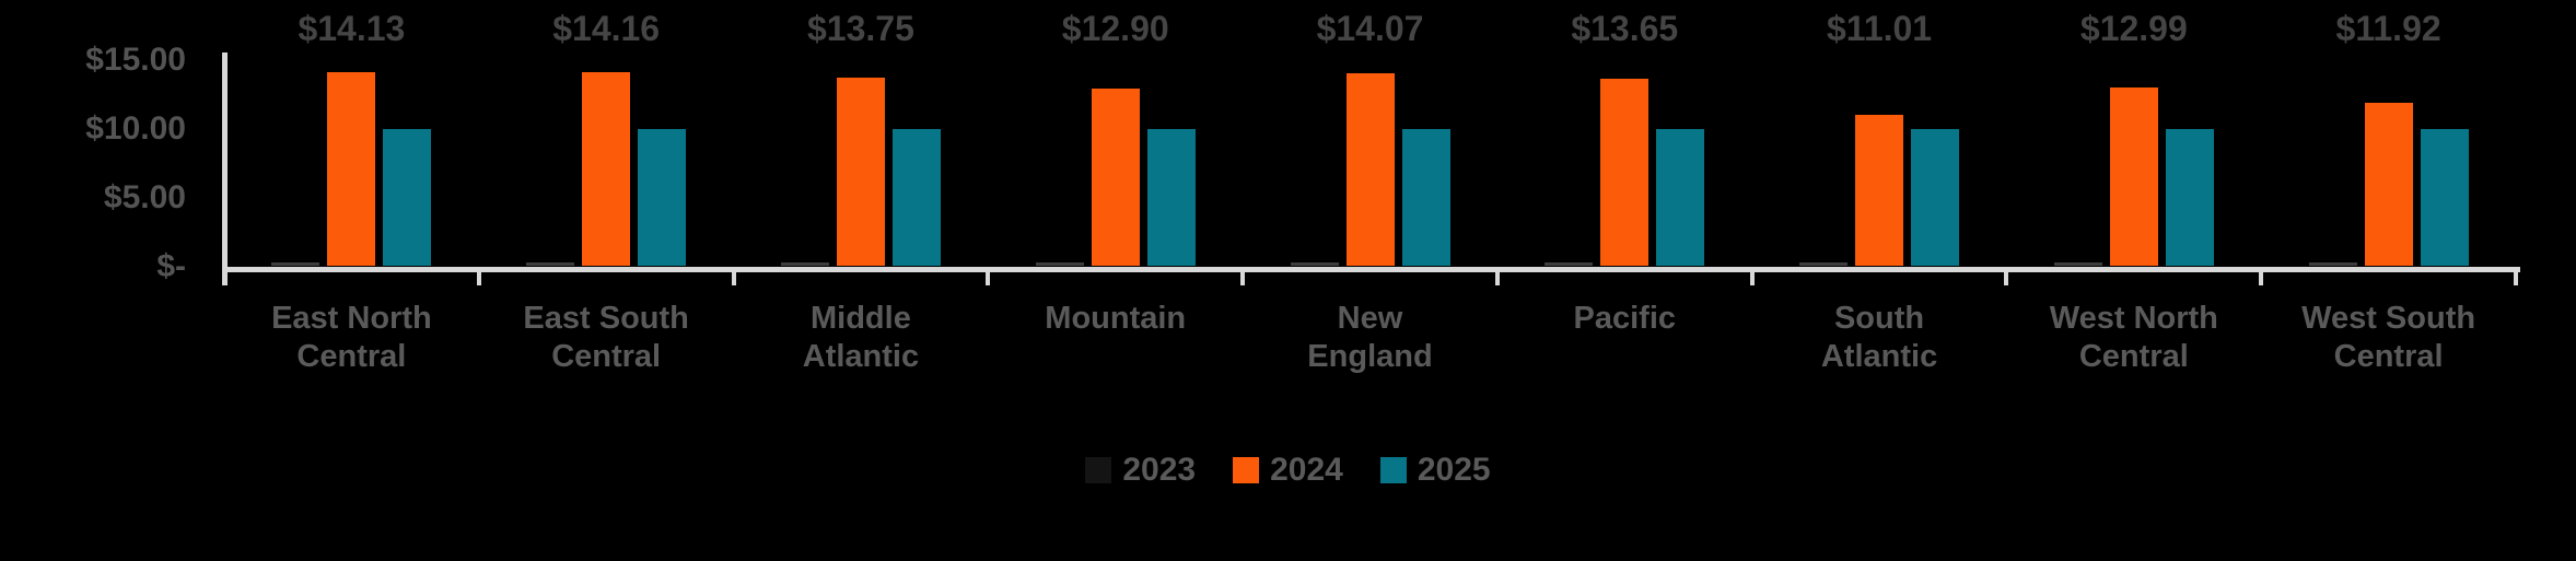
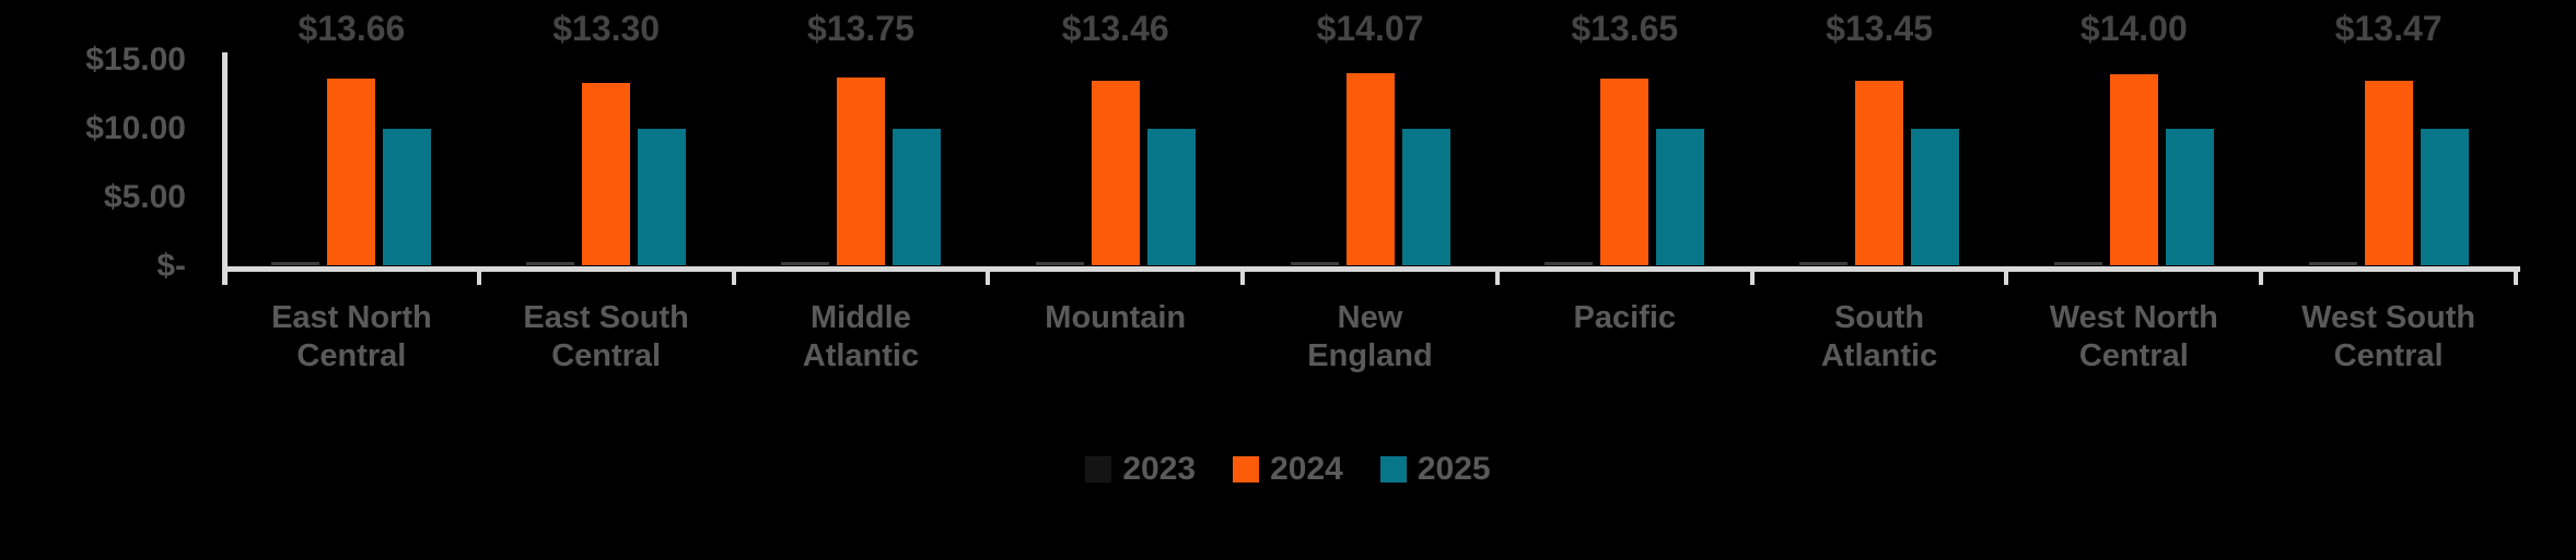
2024/East North Central: $14.13 -> $13.66
2024/East South Central: $14.16 -> $13.30
2024/Mountain: $12.90 -> $13.46
2024/South Atlantic: $11.01 -> $13.45
2024/West North Central: $12.99 -> $14.00
2024/West South Central: $11.92 -> $13.47
